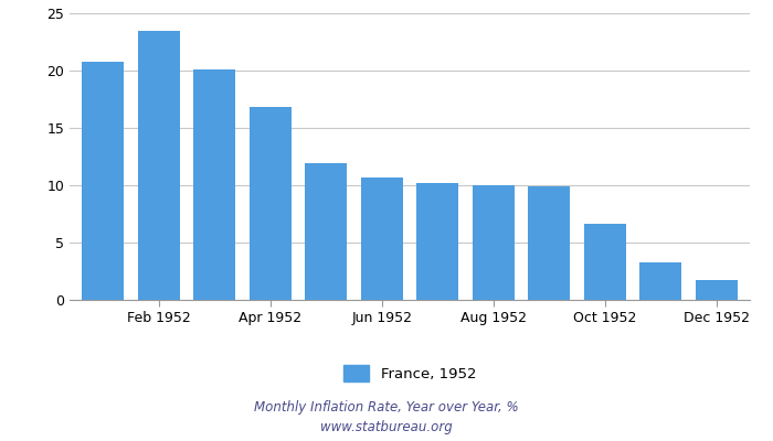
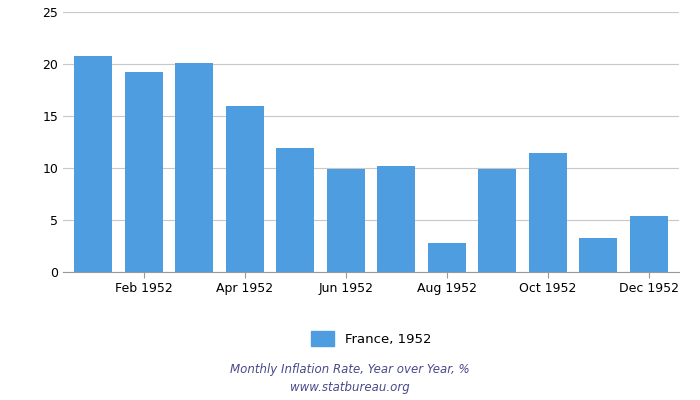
Feb 1952: 23.5 -> 19.2
Apr 1952: 16.8 -> 16.0
Jun 1952: 10.7 -> 9.9
Aug 1952: 10.0 -> 2.8
Oct 1952: 6.6 -> 11.4
Dec 1952: 1.7 -> 5.4
